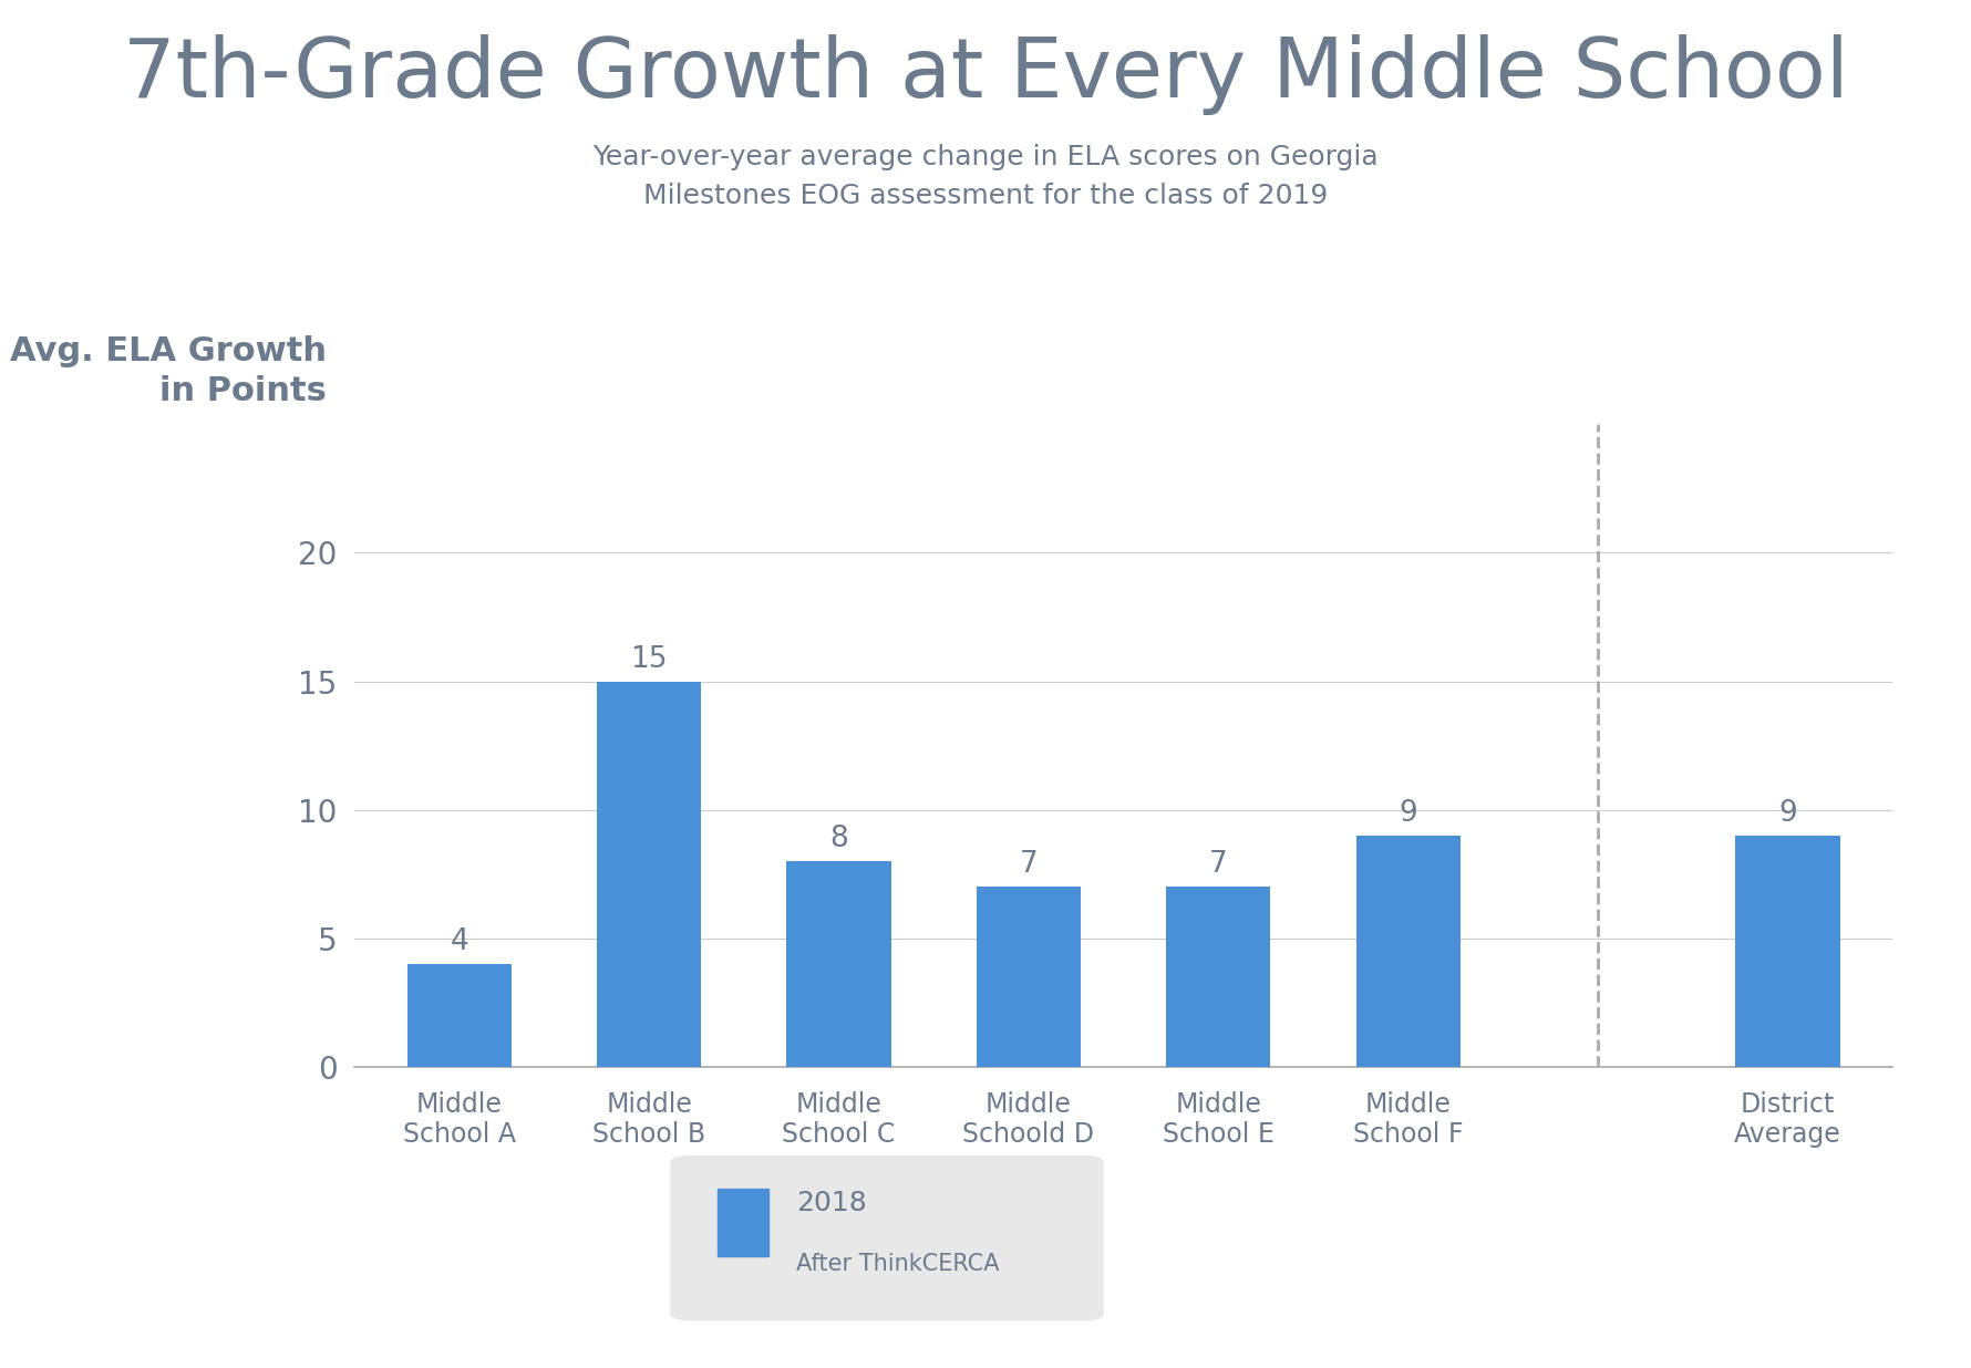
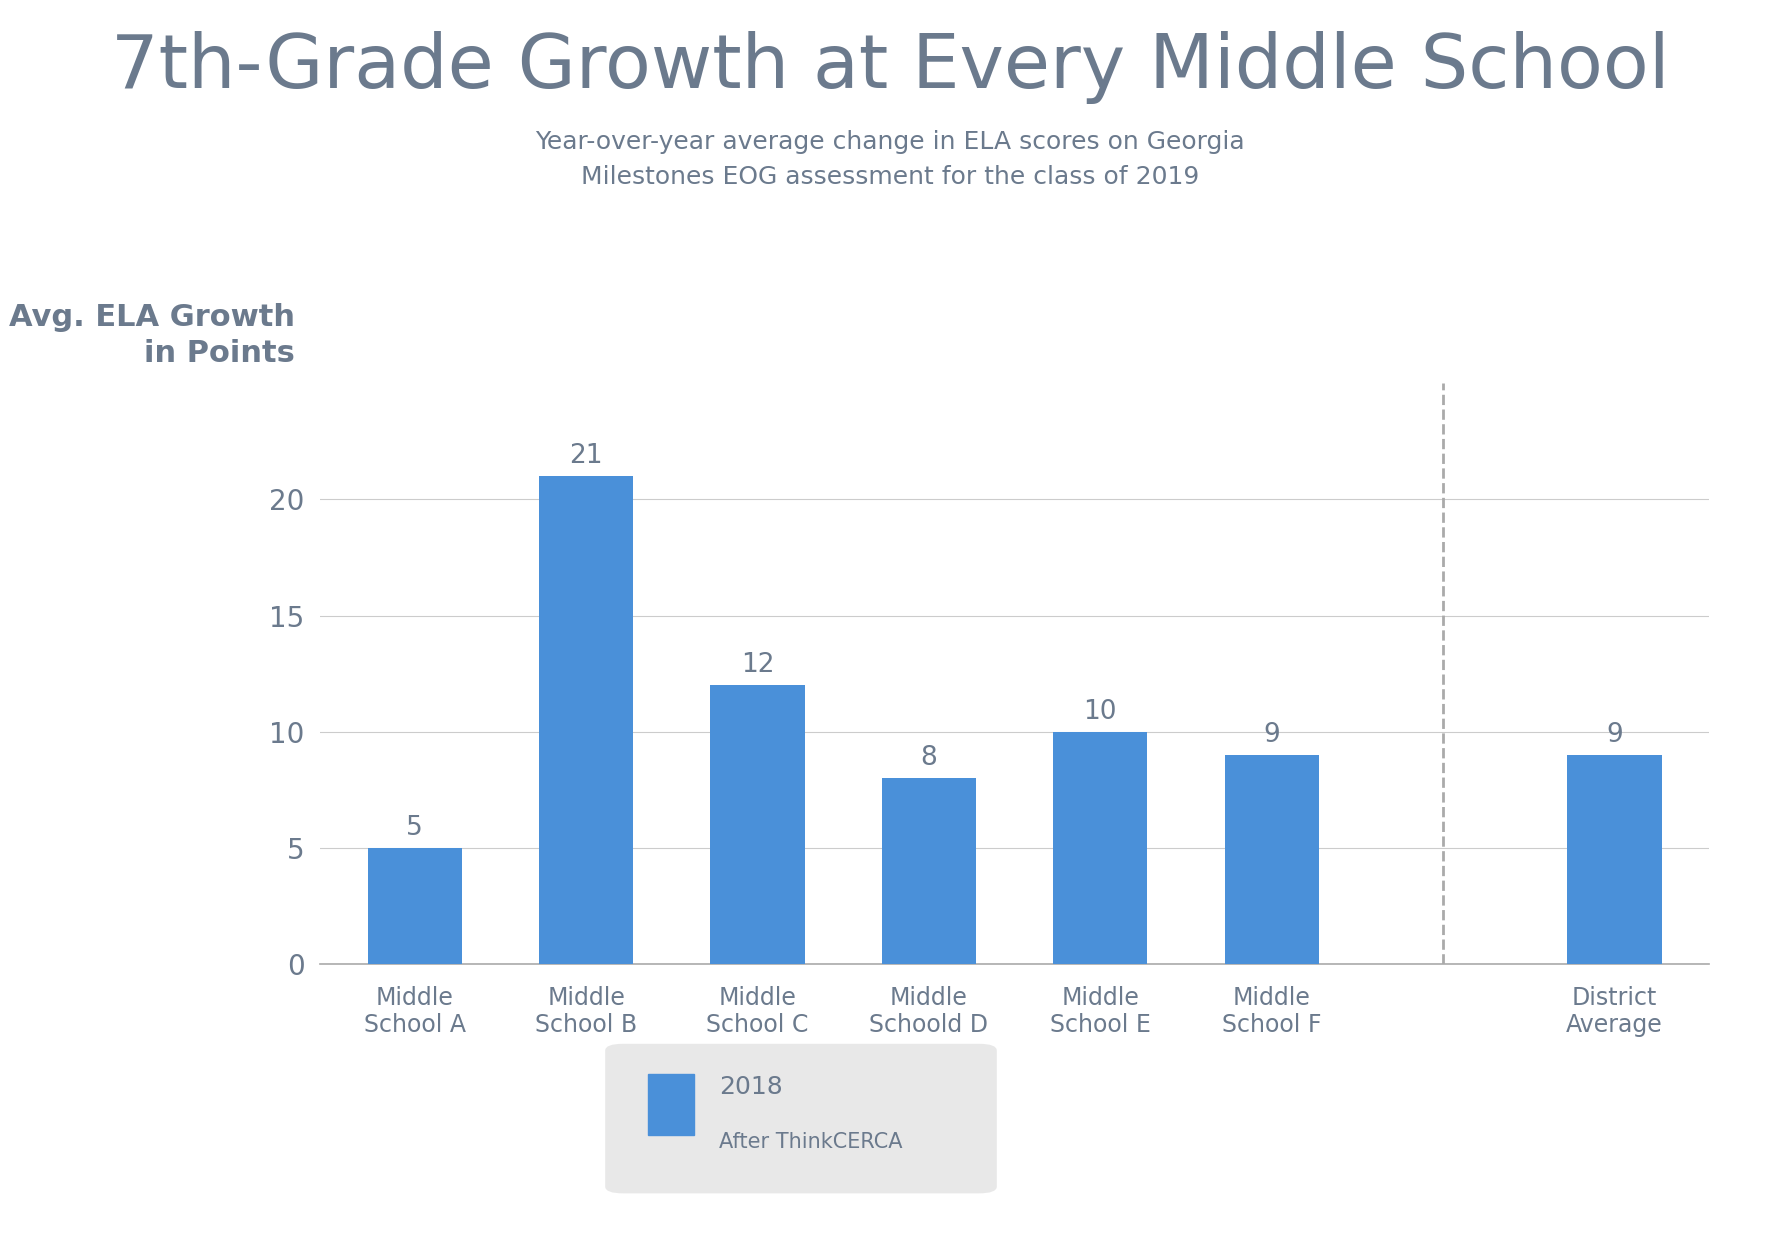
Middle School A: 4 -> 5
Middle School B: 15 -> 21
Middle School C: 8 -> 12
Middle Schoold D: 7 -> 8
Middle School E: 7 -> 10
